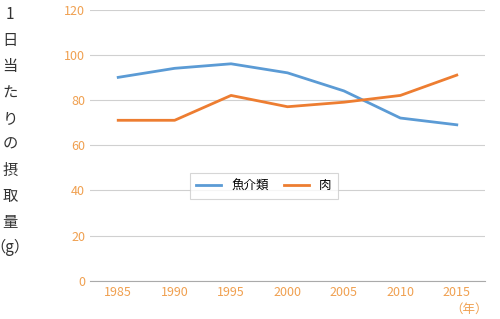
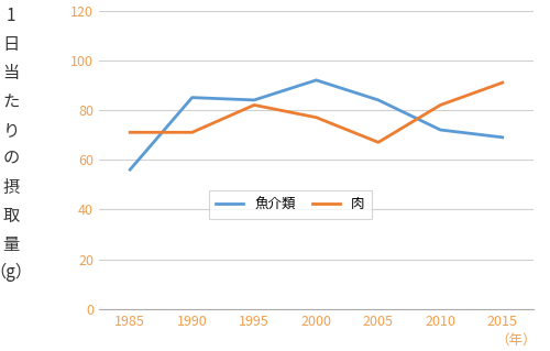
魚介類/1985: 90 -> 56
魚介類/1990: 94 -> 85
魚介類/1995: 96 -> 84
肉/2005: 79 -> 67
